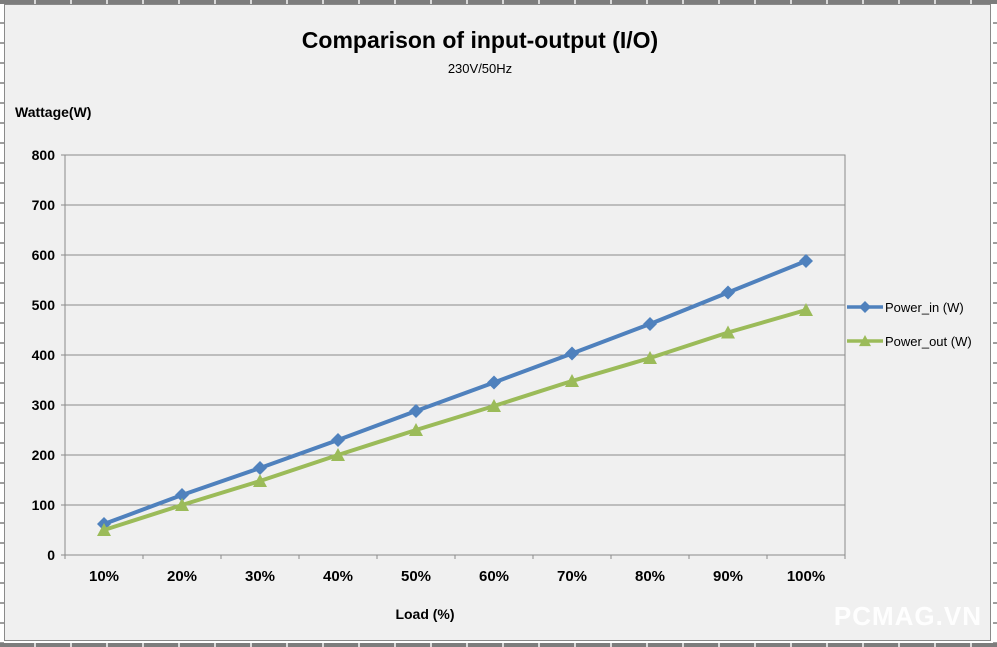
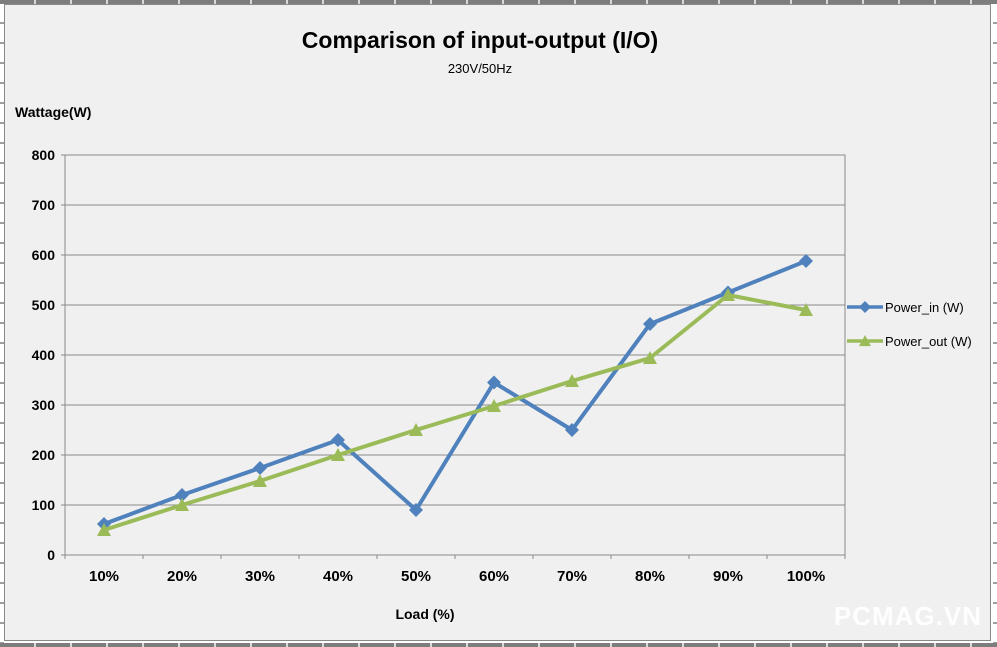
Power_in (W)/50%: 290 -> 90
Power_in (W)/70%: 400 -> 250
Power_out (W)/90%: 440 -> 520
